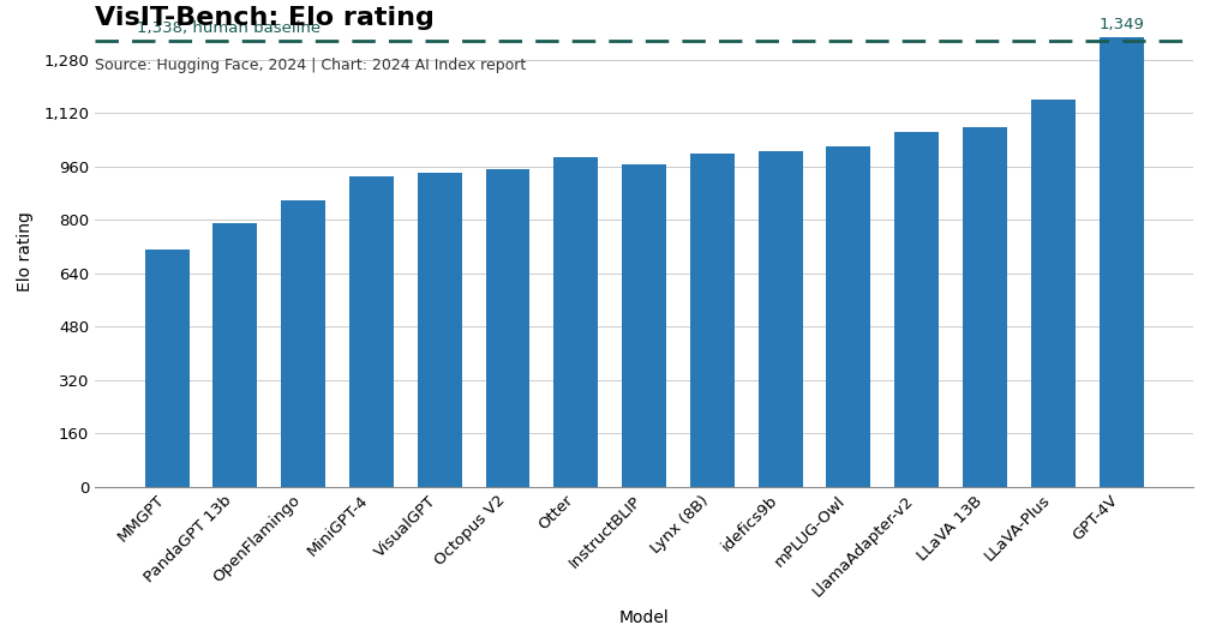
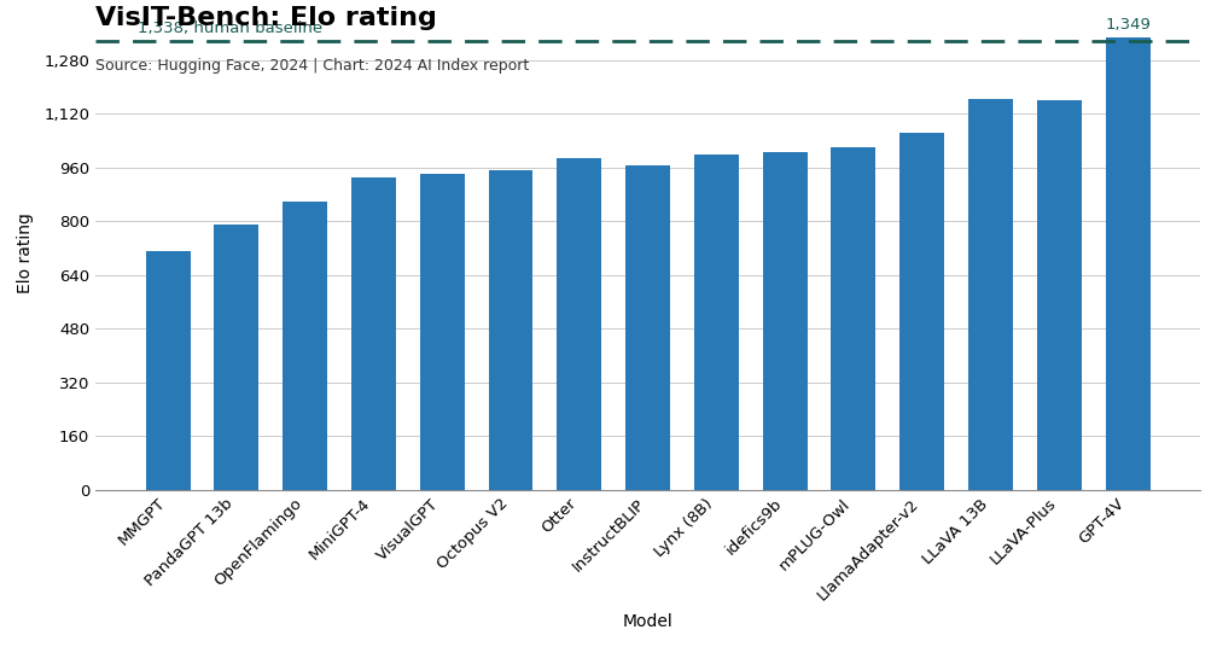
LLaVA 13B: 1,080 -> 1,165
